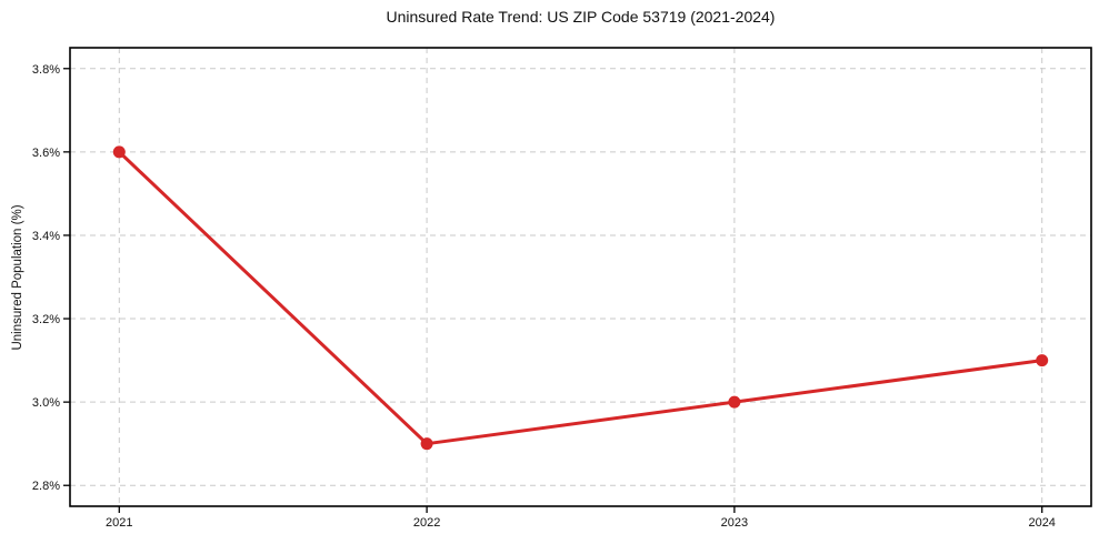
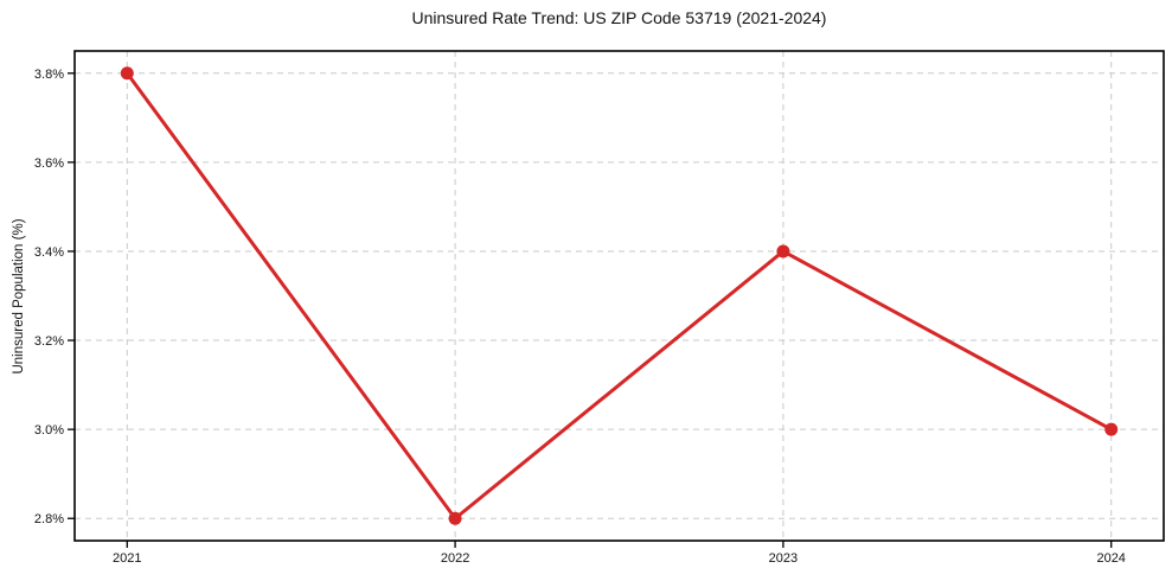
2021: 3.6% -> 3.8%
2022: 2.9% -> 2.8%
2023: 3.0% -> 3.4%
2024: 3.1% -> 3.0%
